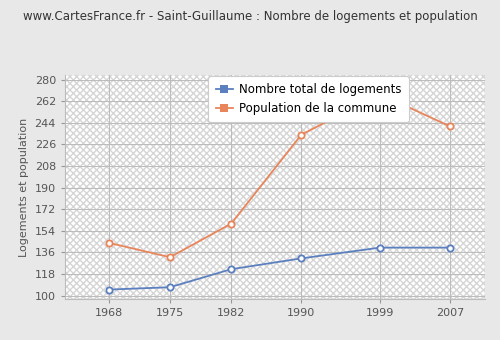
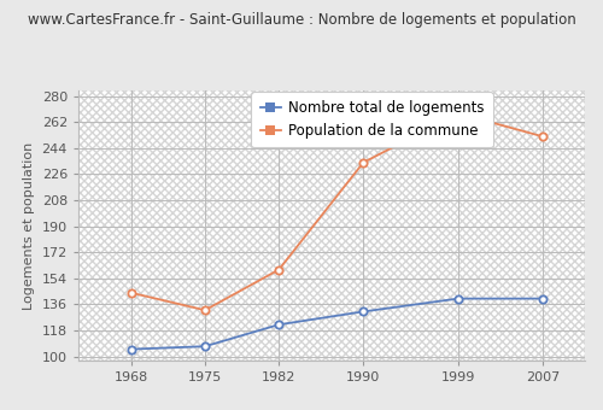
Population de la commune/2007: 241 -> 252
